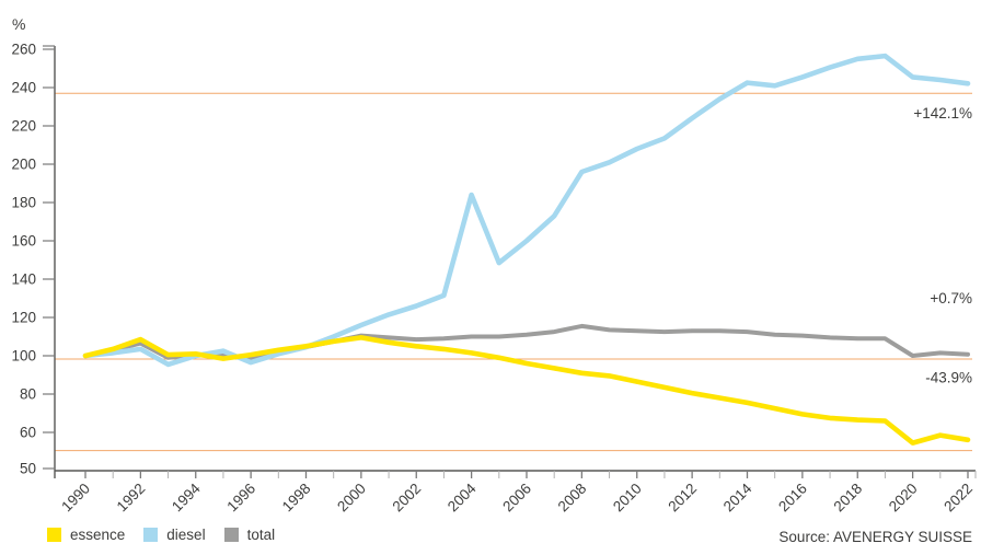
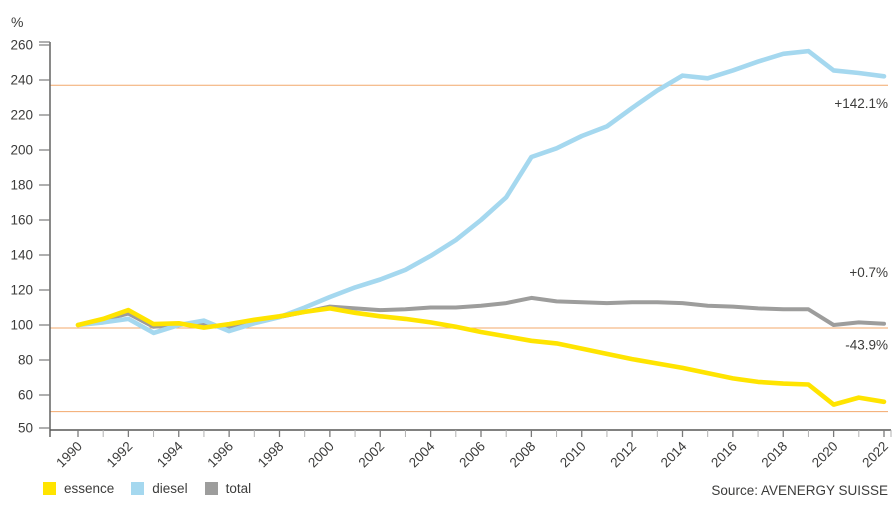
diesel/2004: 184 -> 140
